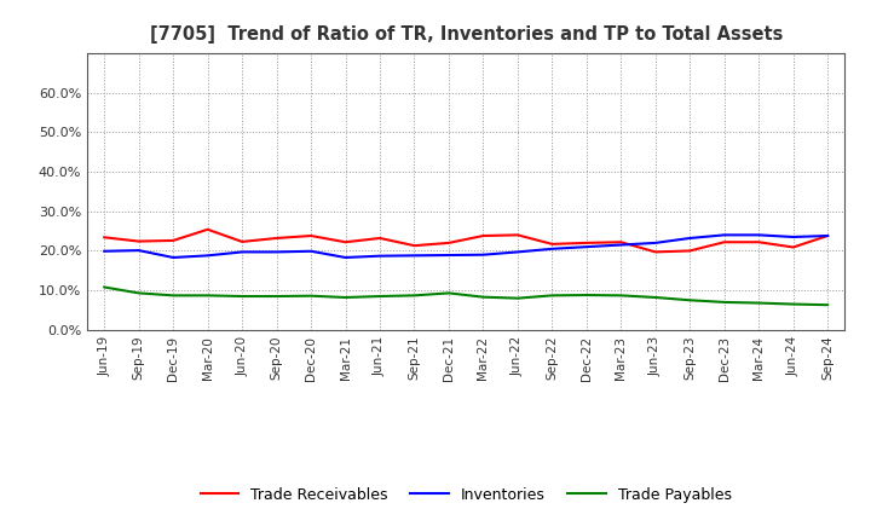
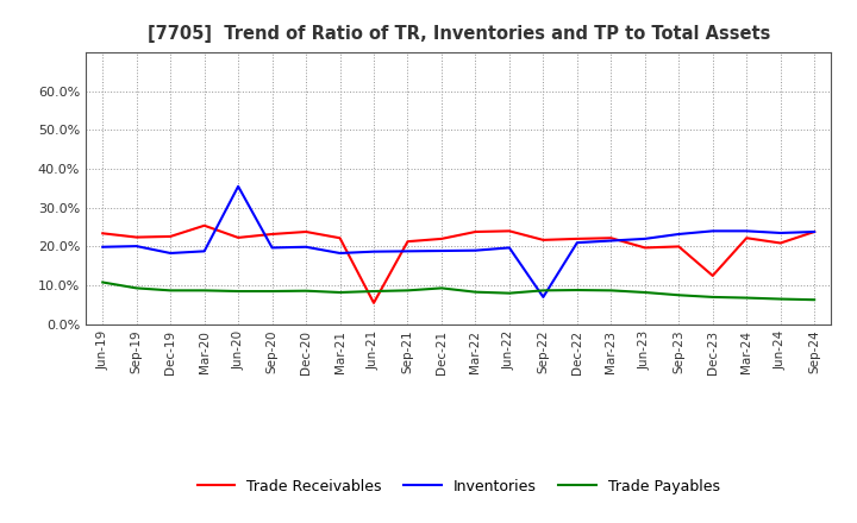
Inventories/Jun-20: 19.7% -> 35.5%
Trade Receivables/Jun-21: 23.2% -> 5.5%
Inventories/Sep-22: 20.5% -> 7.0%
Trade Receivables/Dec-23: 22.2% -> 12.5%
